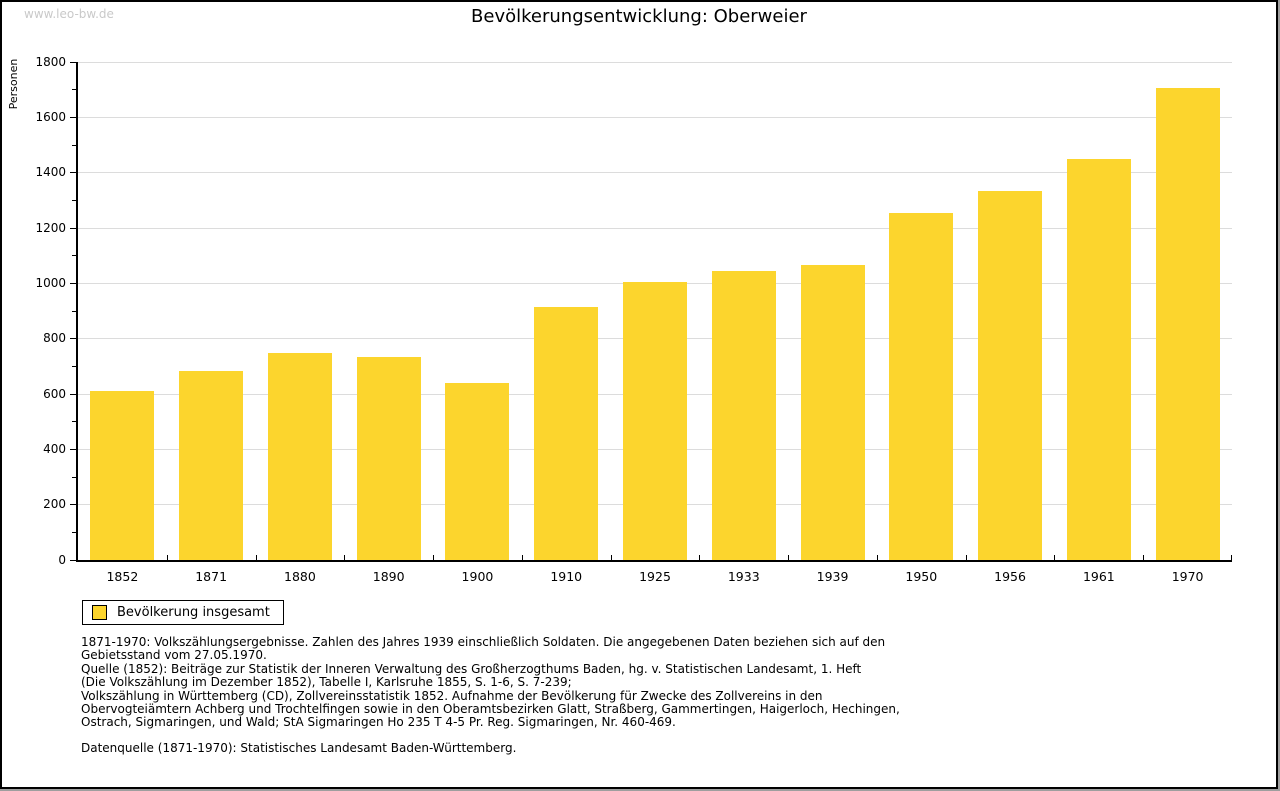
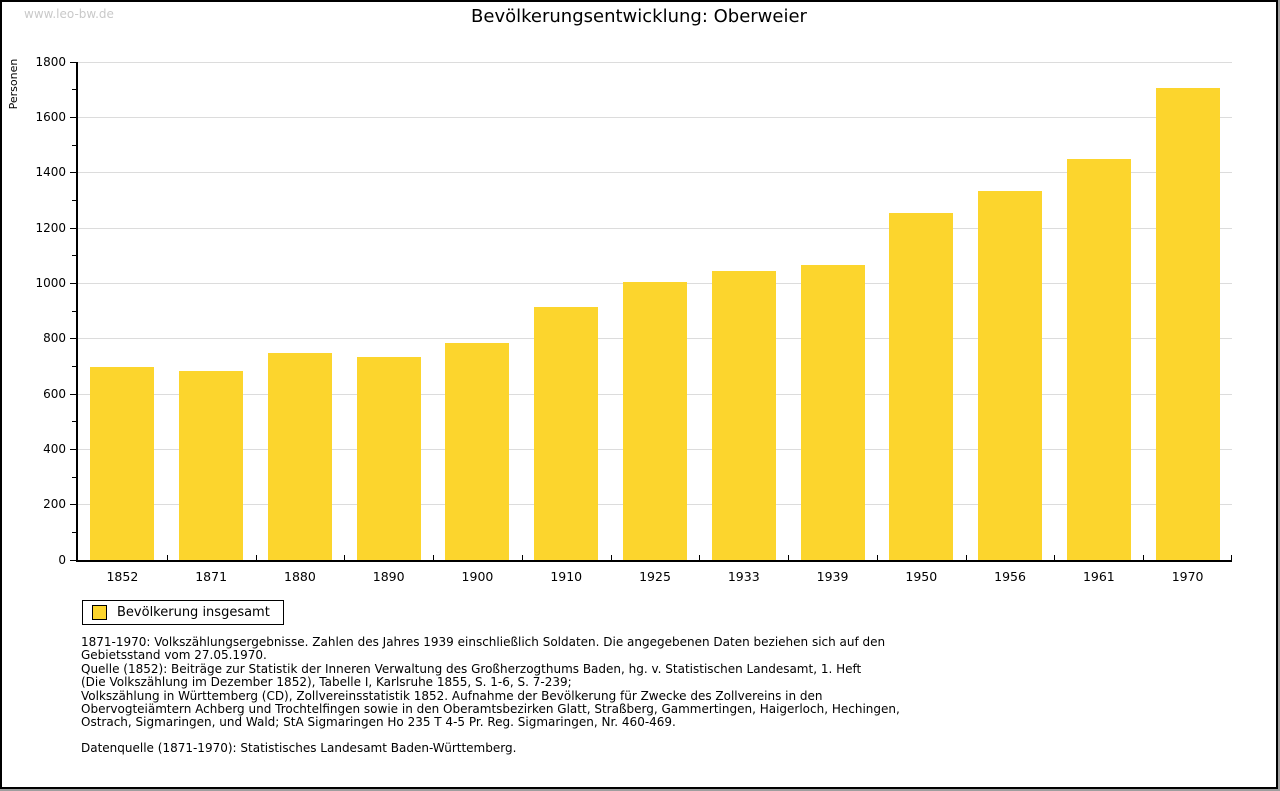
1852: 610 -> 700
1900: 640 -> 780
